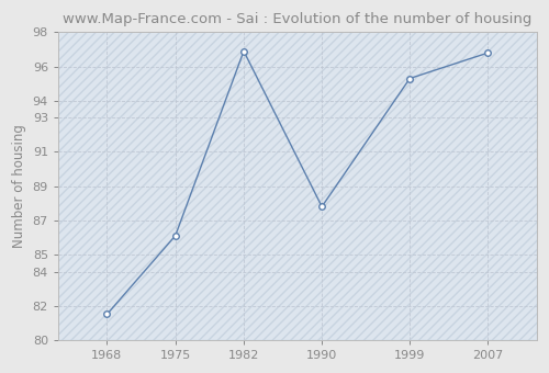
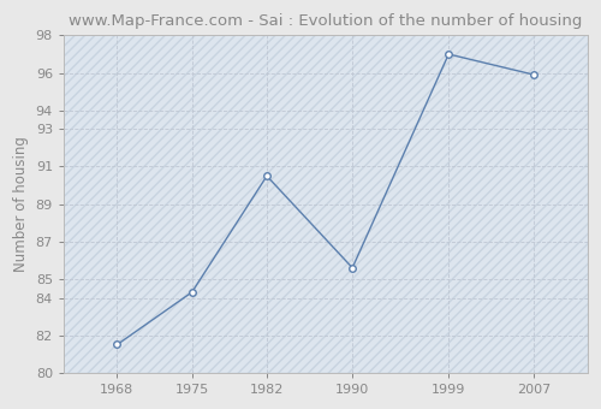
1975: 86.1 -> 84.3
1982: 96.9 -> 90.5
1990: 87.8 -> 85.6
1999: 95.3 -> 97.0
2007: 96.8 -> 95.9
